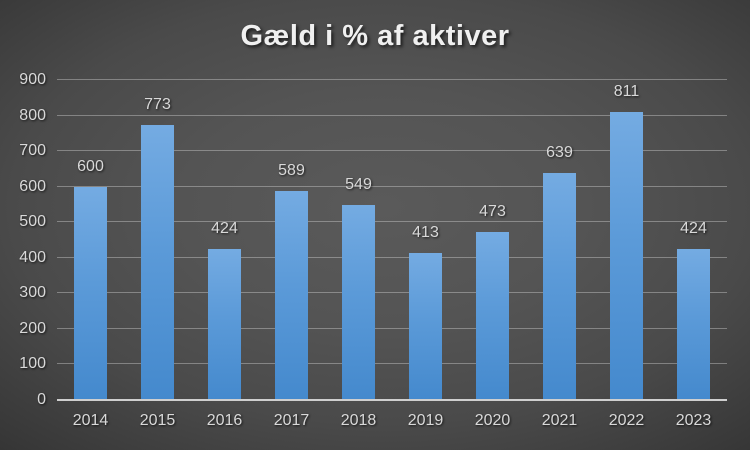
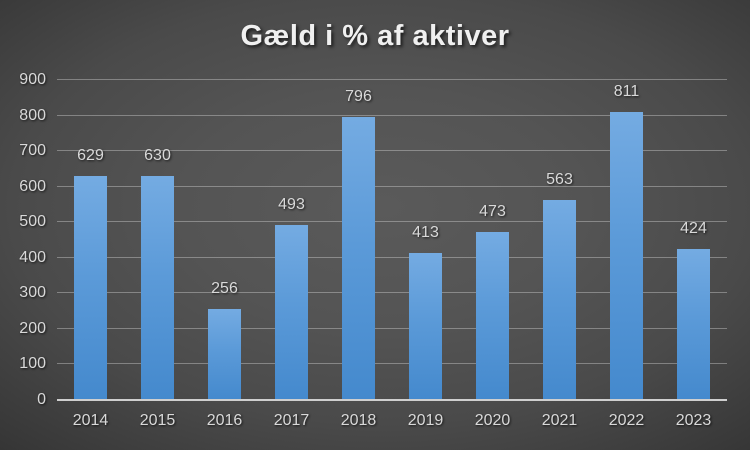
2014: 600 -> 629
2015: 773 -> 630
2016: 424 -> 256
2017: 589 -> 493
2018: 549 -> 796
2021: 639 -> 563
